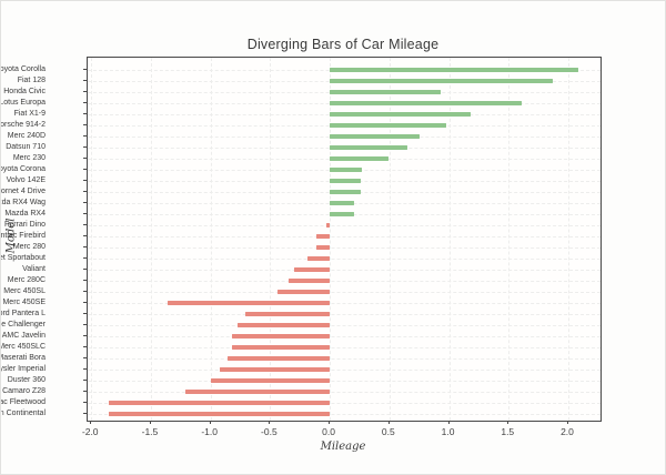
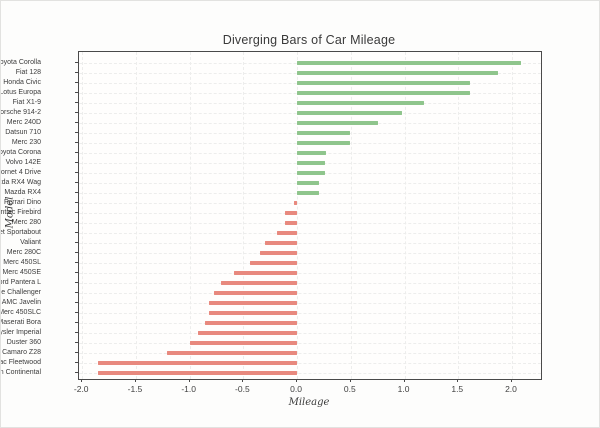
Honda Civic: 0.93 -> 1.61
Datsun 710: 0.65 -> 0.49
Merc 450SE: -1.36 -> -0.59
